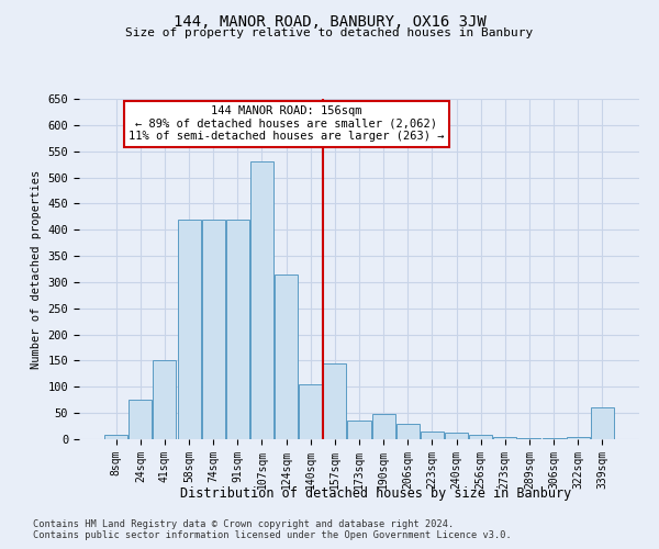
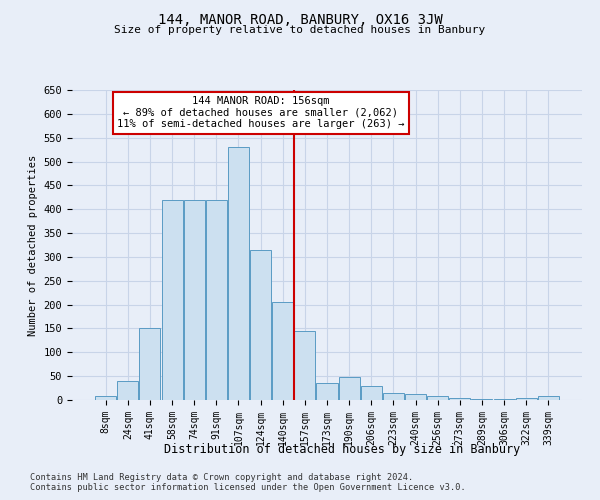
24sqm: 75 -> 40
140sqm: 105 -> 205
339sqm: 60 -> 8
